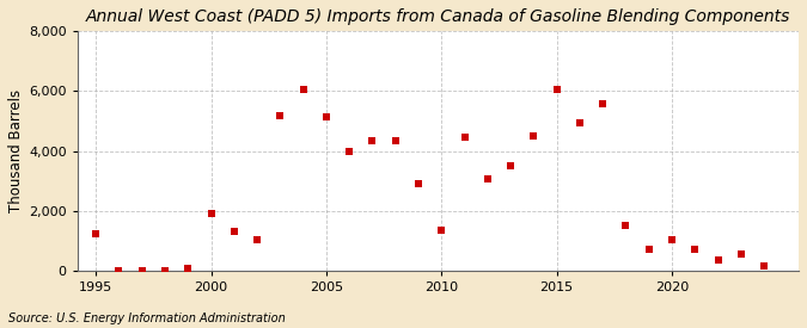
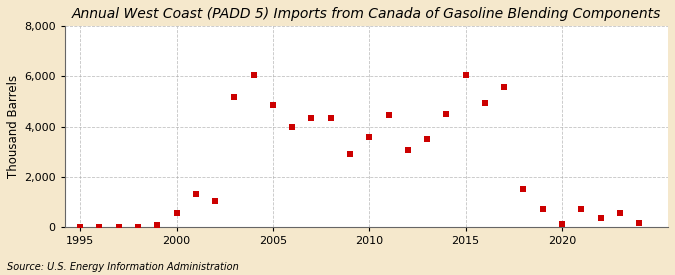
1995: 1,250 -> 20
2000: 1,900 -> 550
2005: 5,150 -> 4,850
2010: 1,350 -> 3,600
2020: 1,050 -> 130
